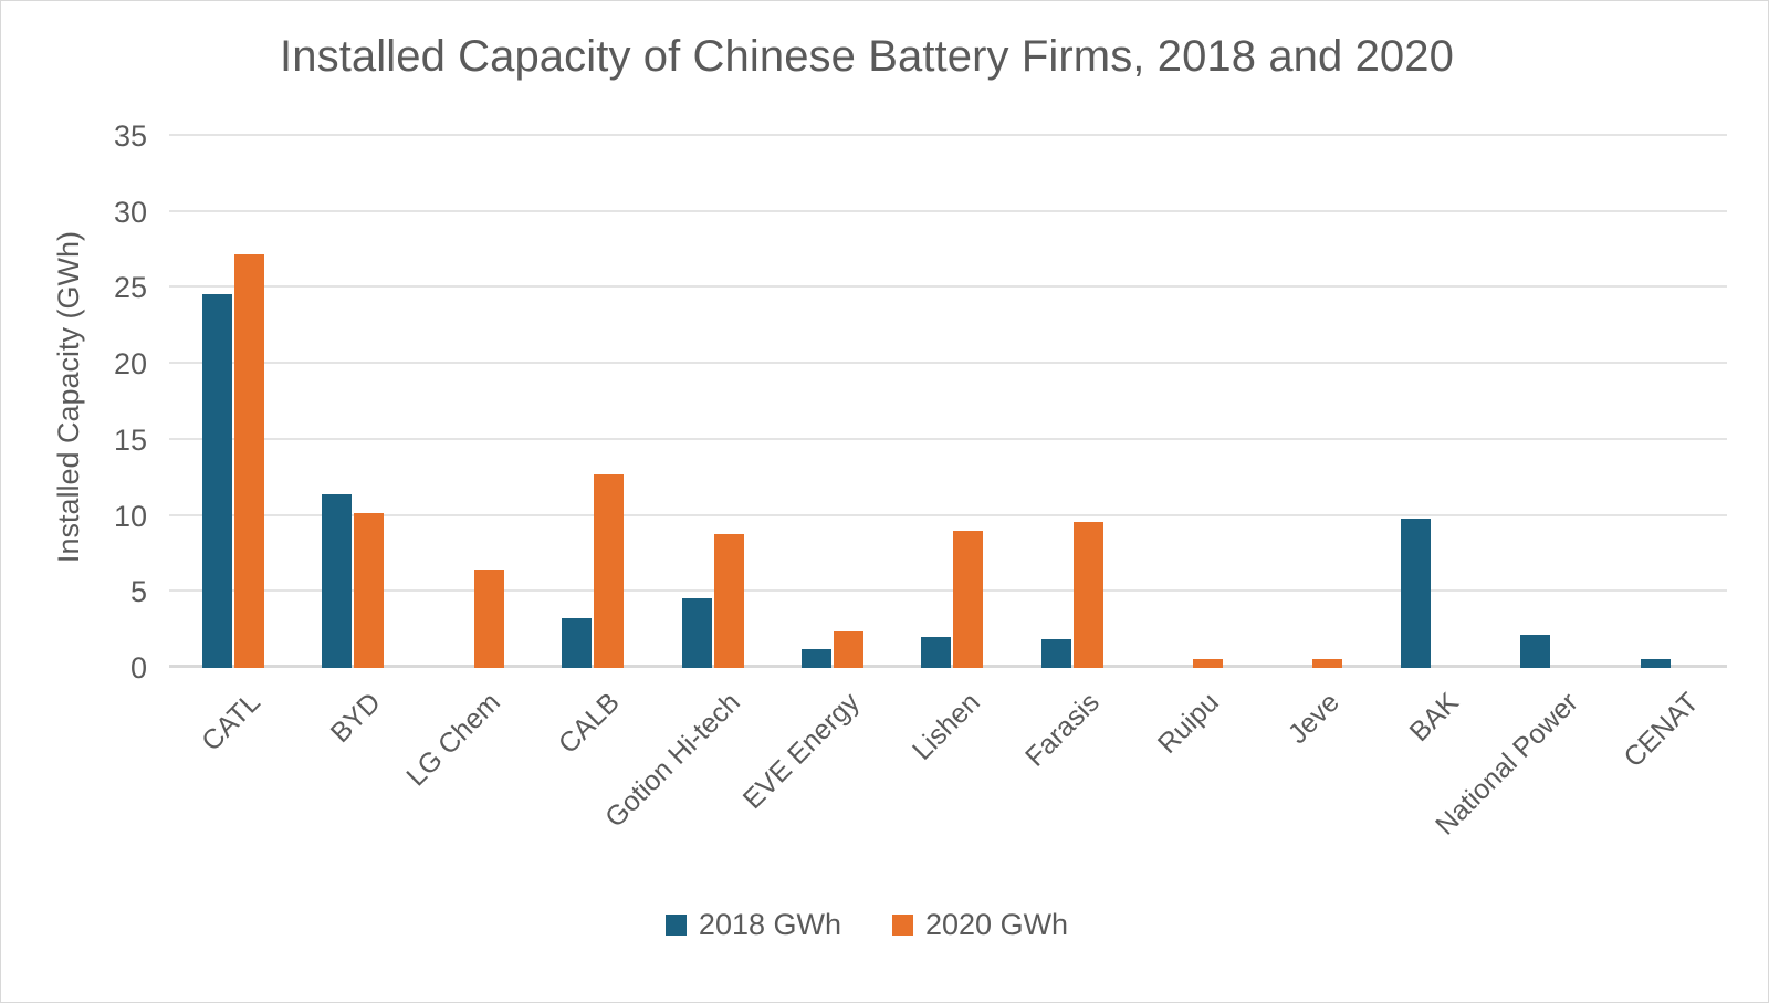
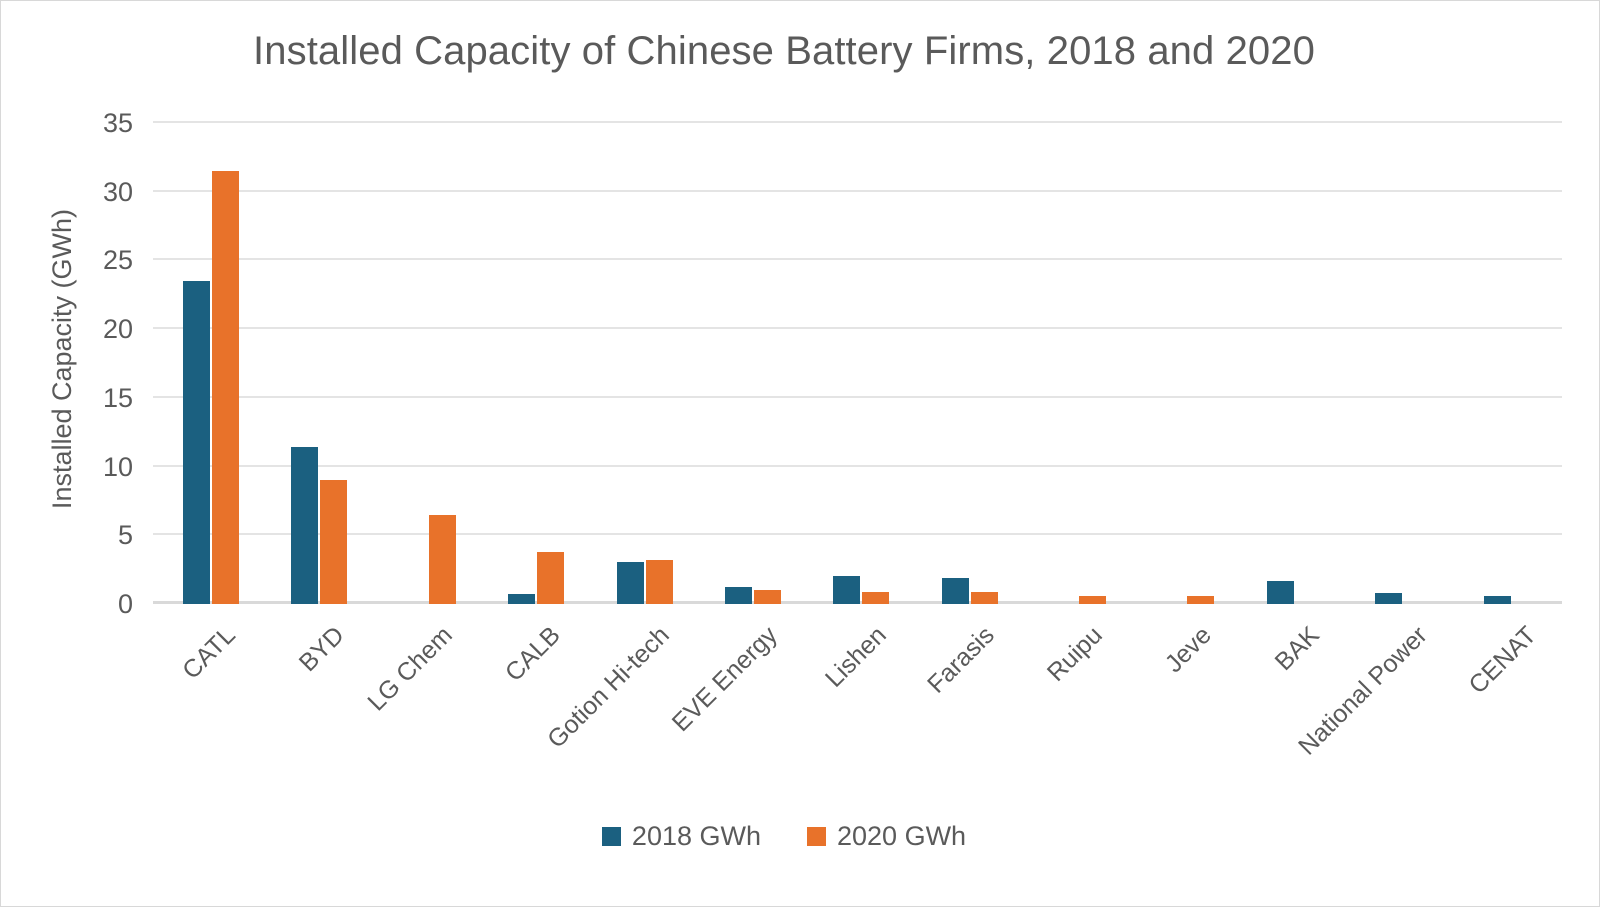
2018 GWh/CATL: 24.6 -> 23.5
2020 GWh/CATL: 27.2 -> 31.5
2020 GWh/BYD: 10.2 -> 9.0
2018 GWh/CALB: 3.3 -> 0.7
2020 GWh/CALB: 12.7 -> 3.8
2018 GWh/Gotion Hi-tech: 4.6 -> 3.0
2020 GWh/Gotion Hi-tech: 8.8 -> 3.2
2020 GWh/EVE Energy: 2.4 -> 1.1
2020 GWh/Lishen: 9.0 -> 0.8
2020 GWh/Farasis: 9.6 -> 0.8
2018 GWh/BAK: 9.8 -> 1.7
2018 GWh/National Power: 2.2 -> 0.8
